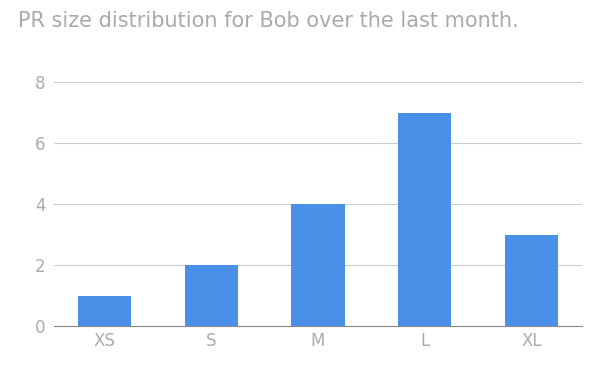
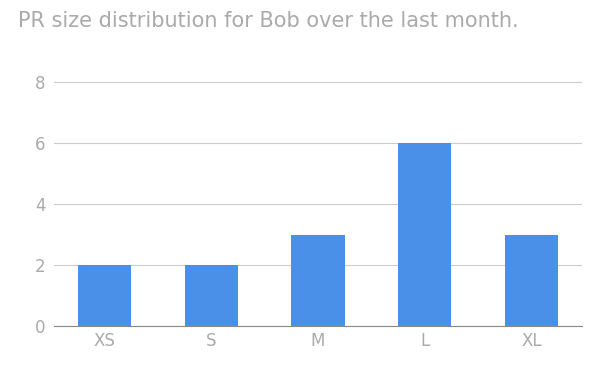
XS: 1 -> 2
M: 4 -> 3
L: 7 -> 6
